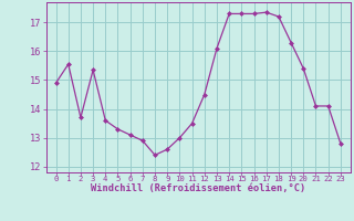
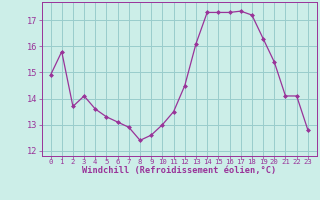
1: 15.55 -> 15.80
3: 15.35 -> 14.10
